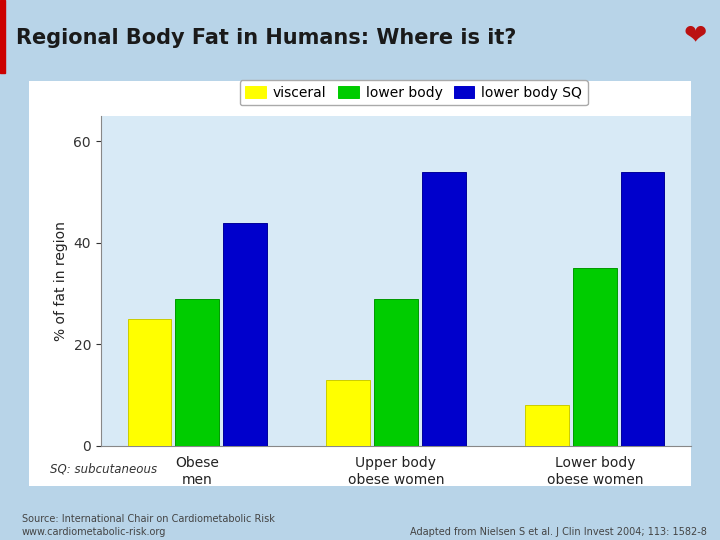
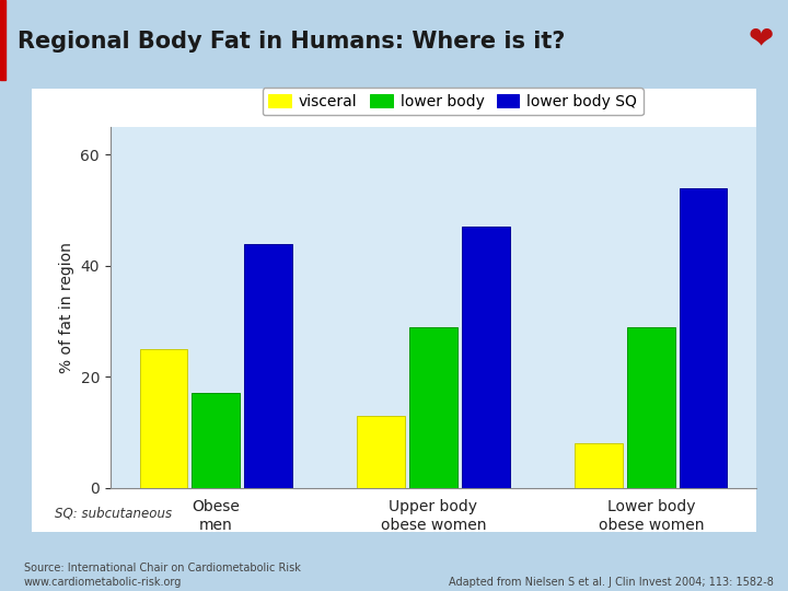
lower body/Obese men: 29 -> 17
lower body SQ/Upper body obese women: 54 -> 47
lower body/Lower body obese women: 35 -> 29
